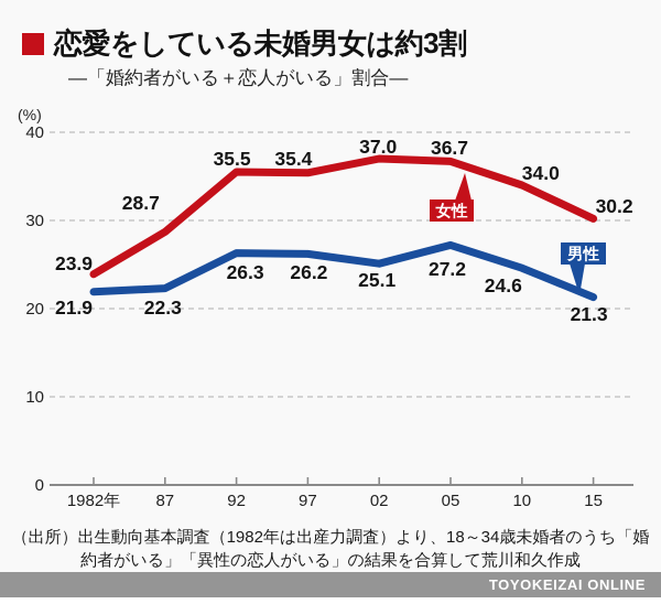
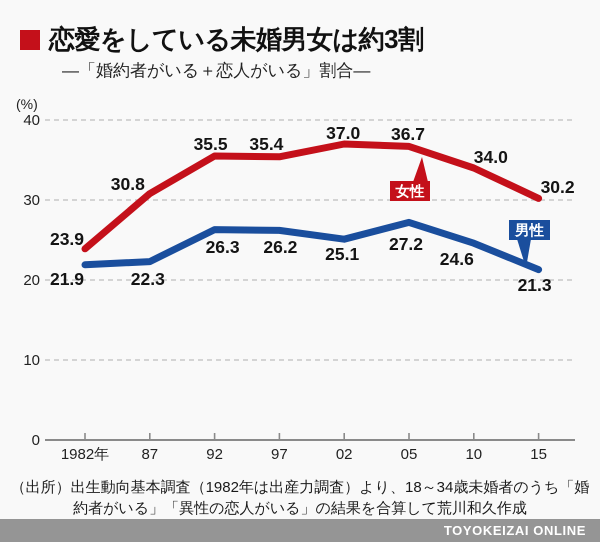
女性/87: 28.7 -> 30.8
